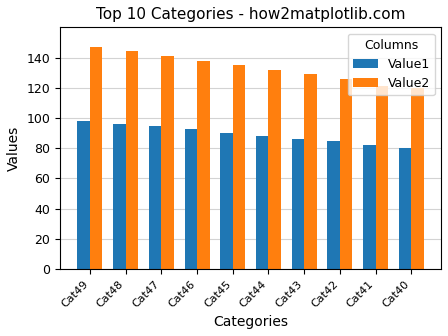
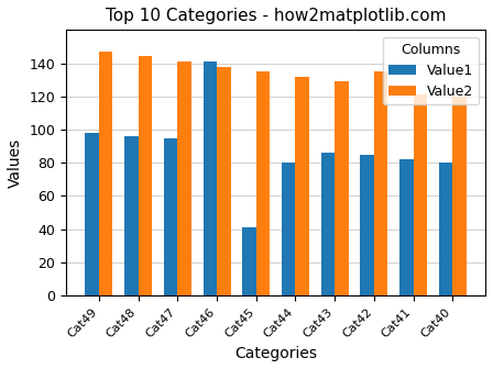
Value1/Cat46: 93 -> 141
Value1/Cat45: 90 -> 41
Value1/Cat44: 88 -> 80
Value2/Cat42: 126 -> 135
